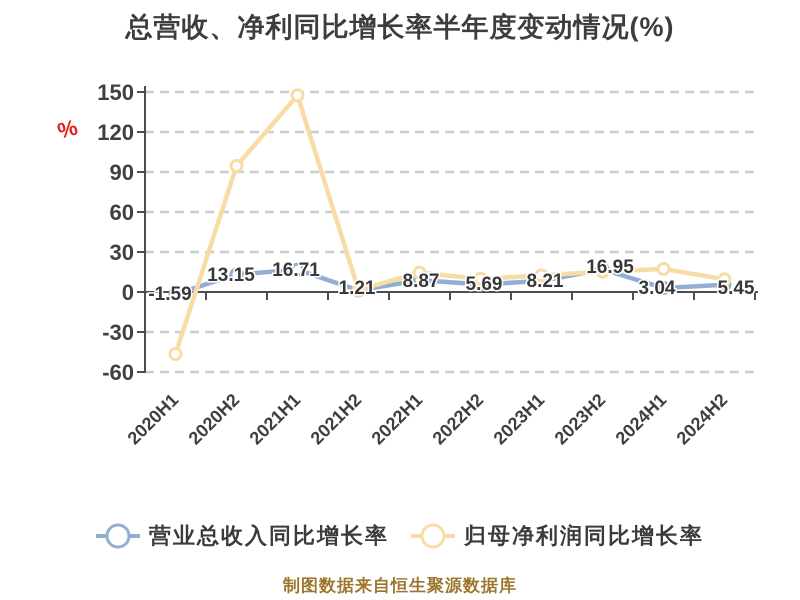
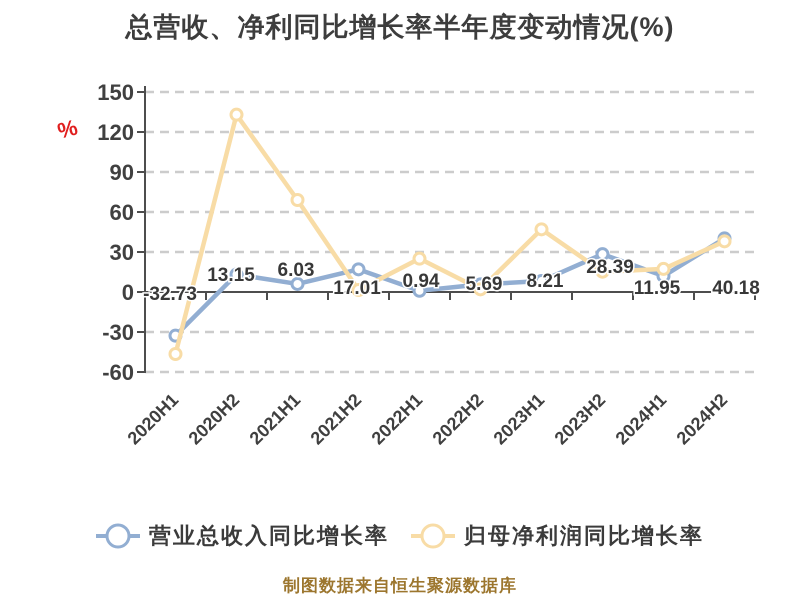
营业总收入同比增长率/2020H1: -1.59 -> -32.73
归母净利润同比增长率/2020H2: 94 -> 133
营业总收入同比增长率/2021H1: 16.71 -> 6.03
归母净利润同比增长率/2021H1: 148 -> 69
营业总收入同比增长率/2021H2: 1.21 -> 17.01
营业总收入同比增长率/2022H1: 8.87 -> 0.94
归母净利润同比增长率/2022H1: 14 -> 25
归母净利润同比增长率/2022H2: 10 -> 2
归母净利润同比增长率/2023H1: 12 -> 47
营业总收入同比增长率/2023H2: 16.95 -> 28.39
营业总收入同比增长率/2024H1: 3.04 -> 11.95
营业总收入同比增长率/2024H2: 5.45 -> 40.18
归母净利润同比增长率/2024H2: 10 -> 38
